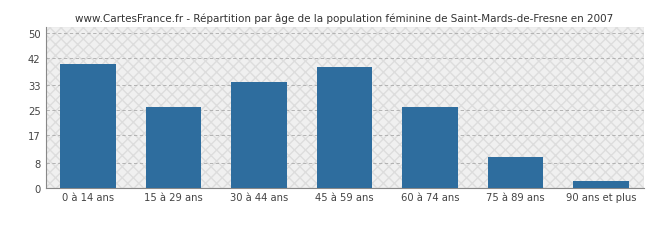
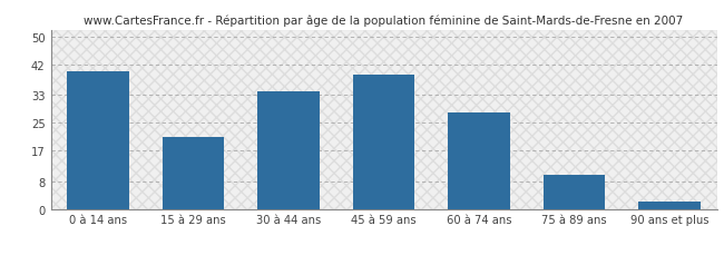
15 à 29 ans: 26 -> 21
60 à 74 ans: 26 -> 28
